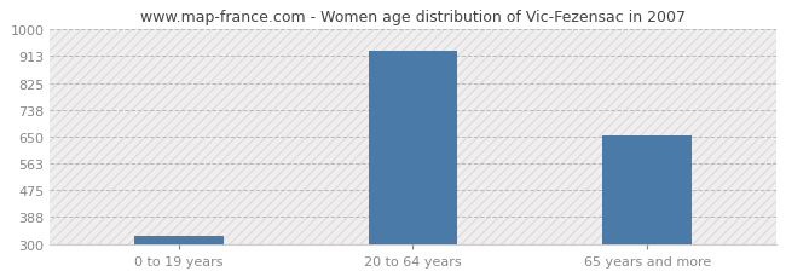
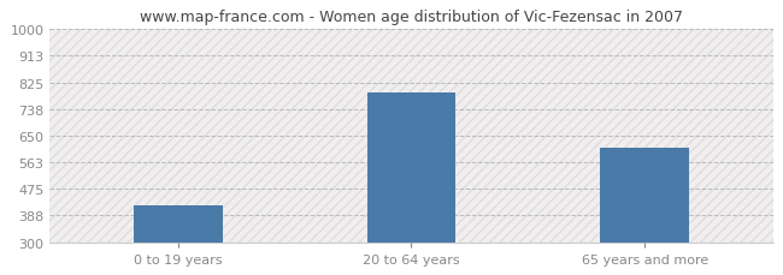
0 to 19 years: 325 -> 420
20 to 64 years: 930 -> 790
65 years and more: 655 -> 610
